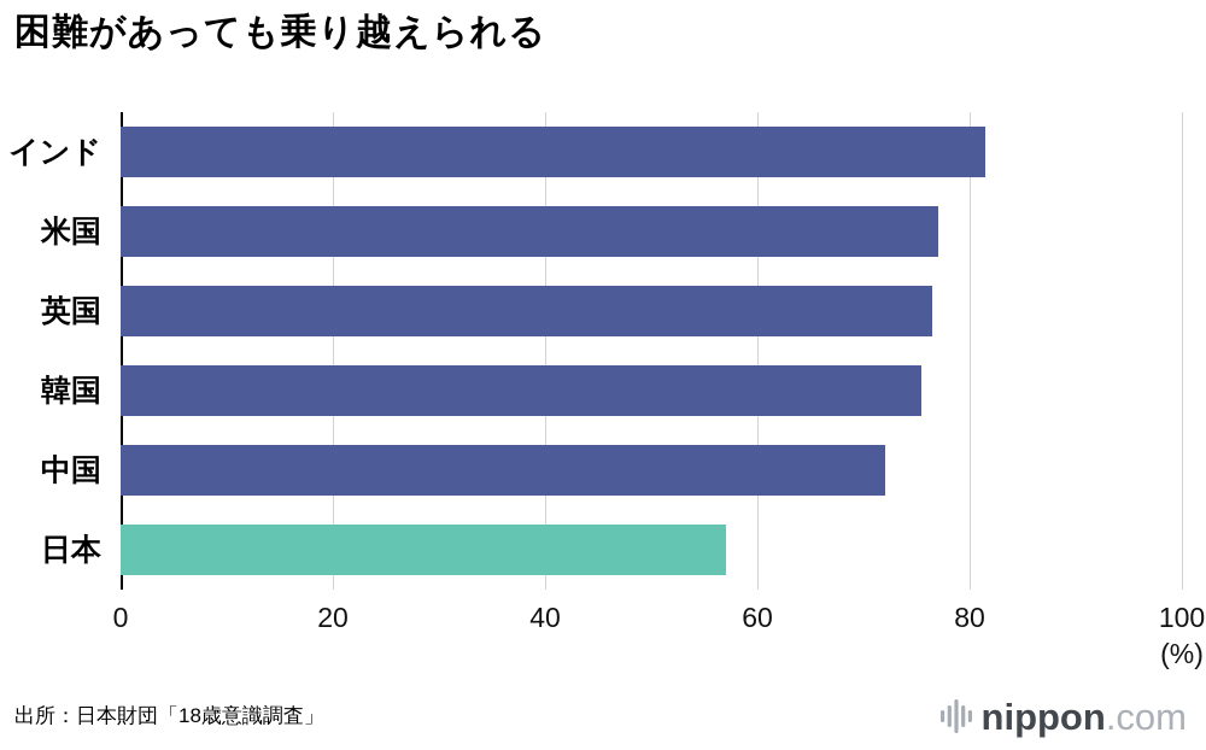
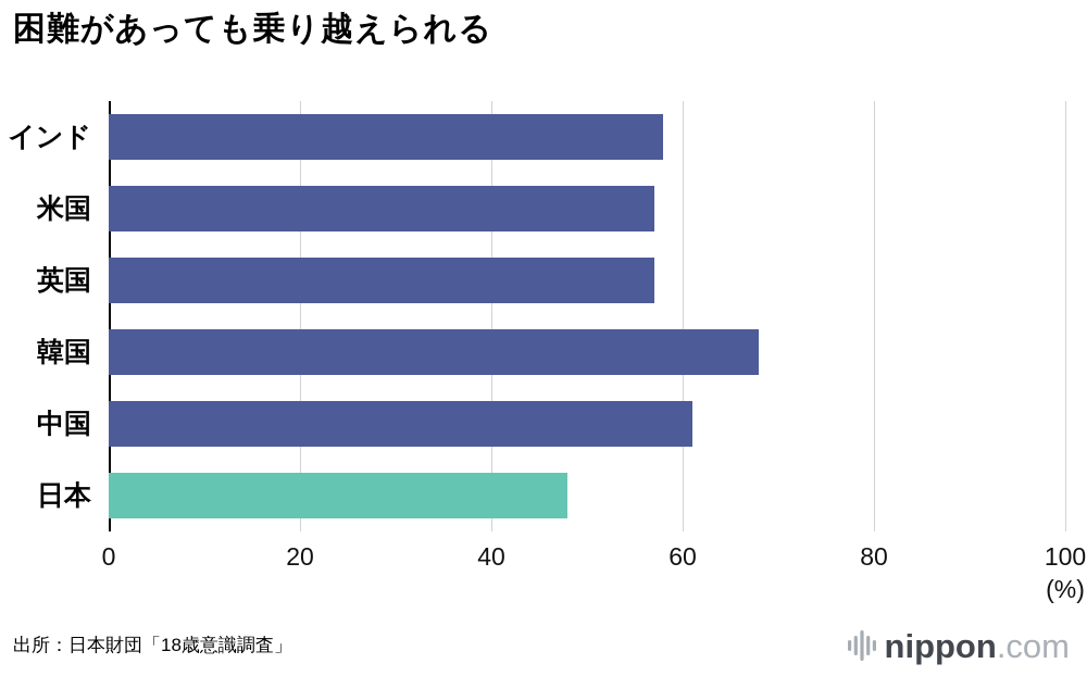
インド: 82 -> 58
米国: 77 -> 57
英国: 76 -> 57
韓国: 76 -> 68
中国: 72 -> 61
日本: 57 -> 48
